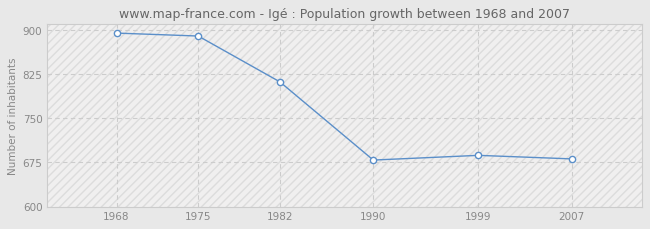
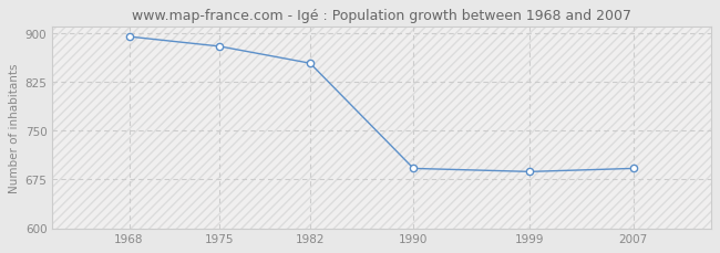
1975: 890 -> 880
1982: 812 -> 854
1990: 679 -> 692
2007: 681 -> 692
